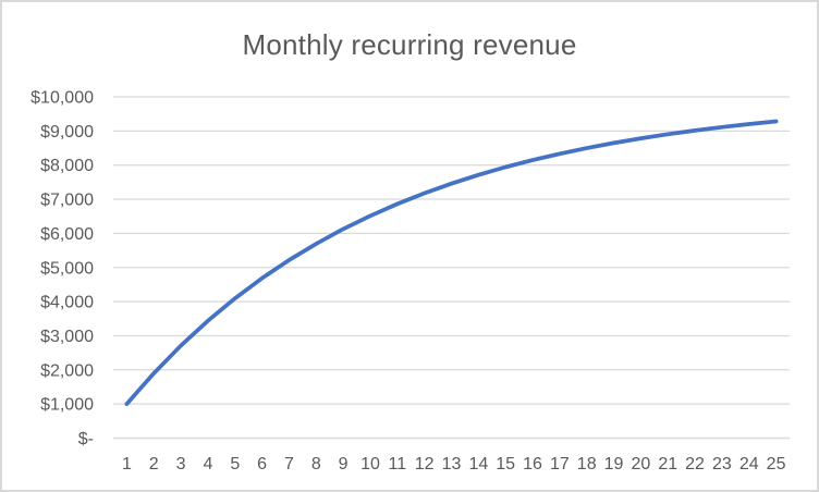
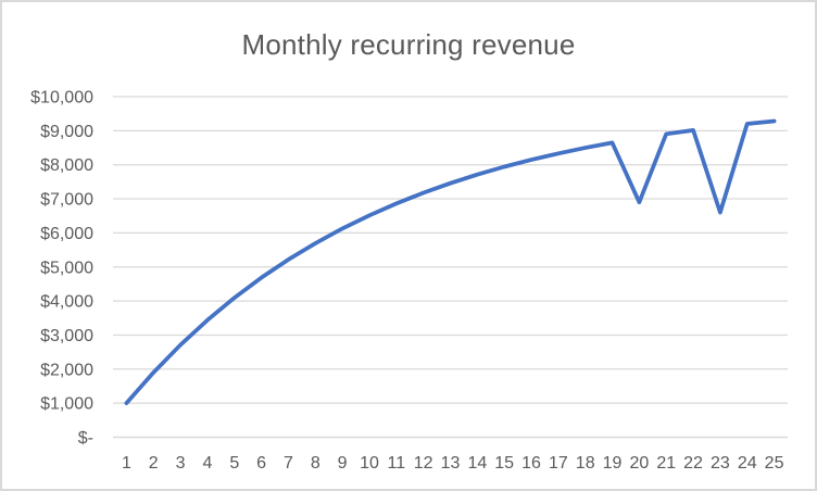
20: $8800 -> $6900
23: $9100 -> $6600
